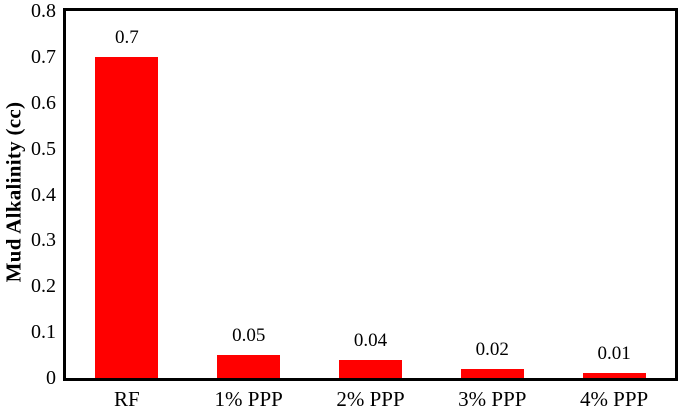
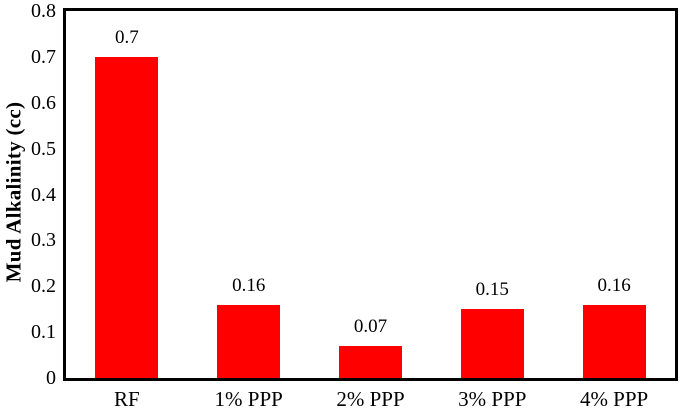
1% PPP: 0.05 -> 0.16
2% PPP: 0.04 -> 0.07
3% PPP: 0.02 -> 0.15
4% PPP: 0.01 -> 0.16
